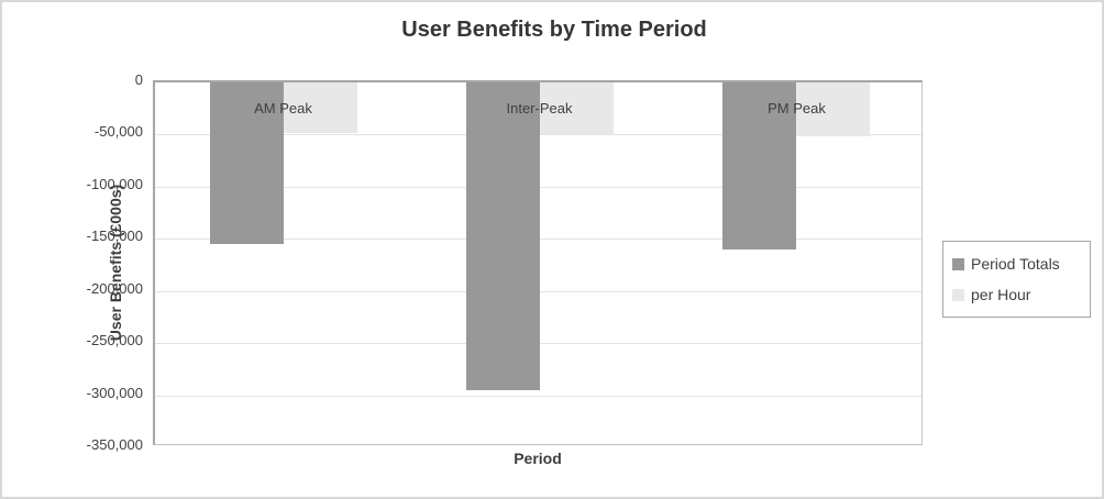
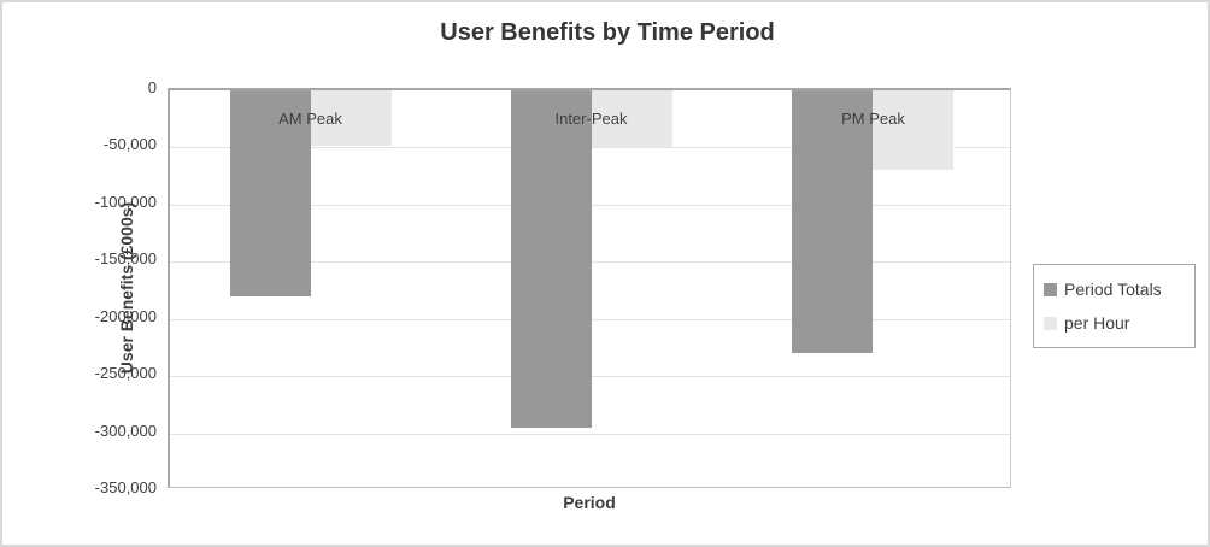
Period Totals/AM Peak: -160000 -> -180000
Period Totals/PM Peak: -160000 -> -230000
per Hour/PM Peak: -50000 -> -70000
